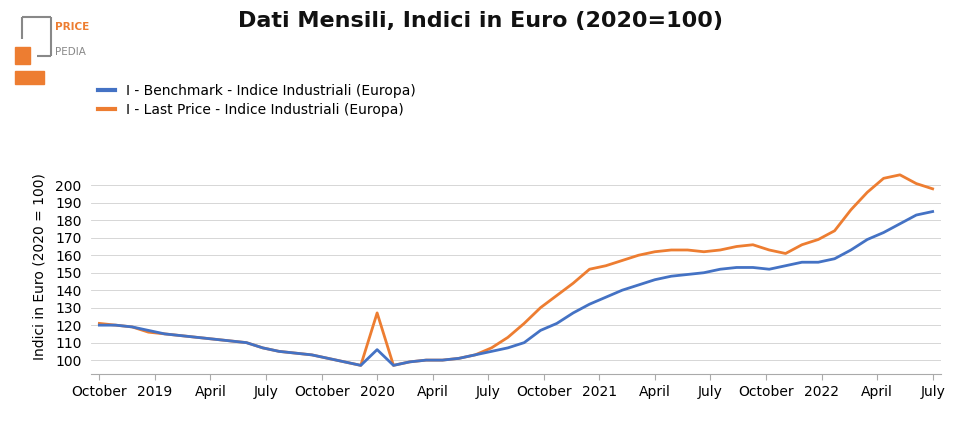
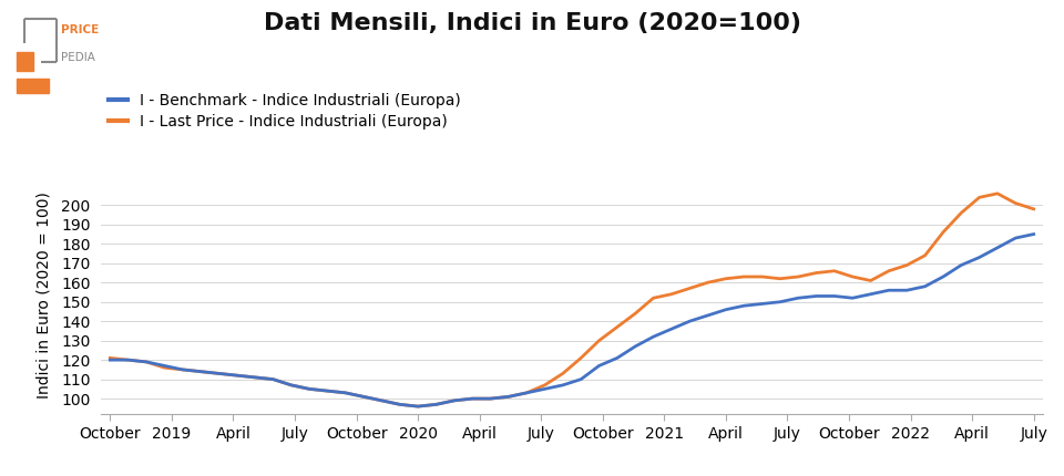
I - Benchmark - Indice Industriali (Europa)/2020: 106 -> 96
I - Last Price - Indice Industriali (Europa)/2020: 127 -> 96
